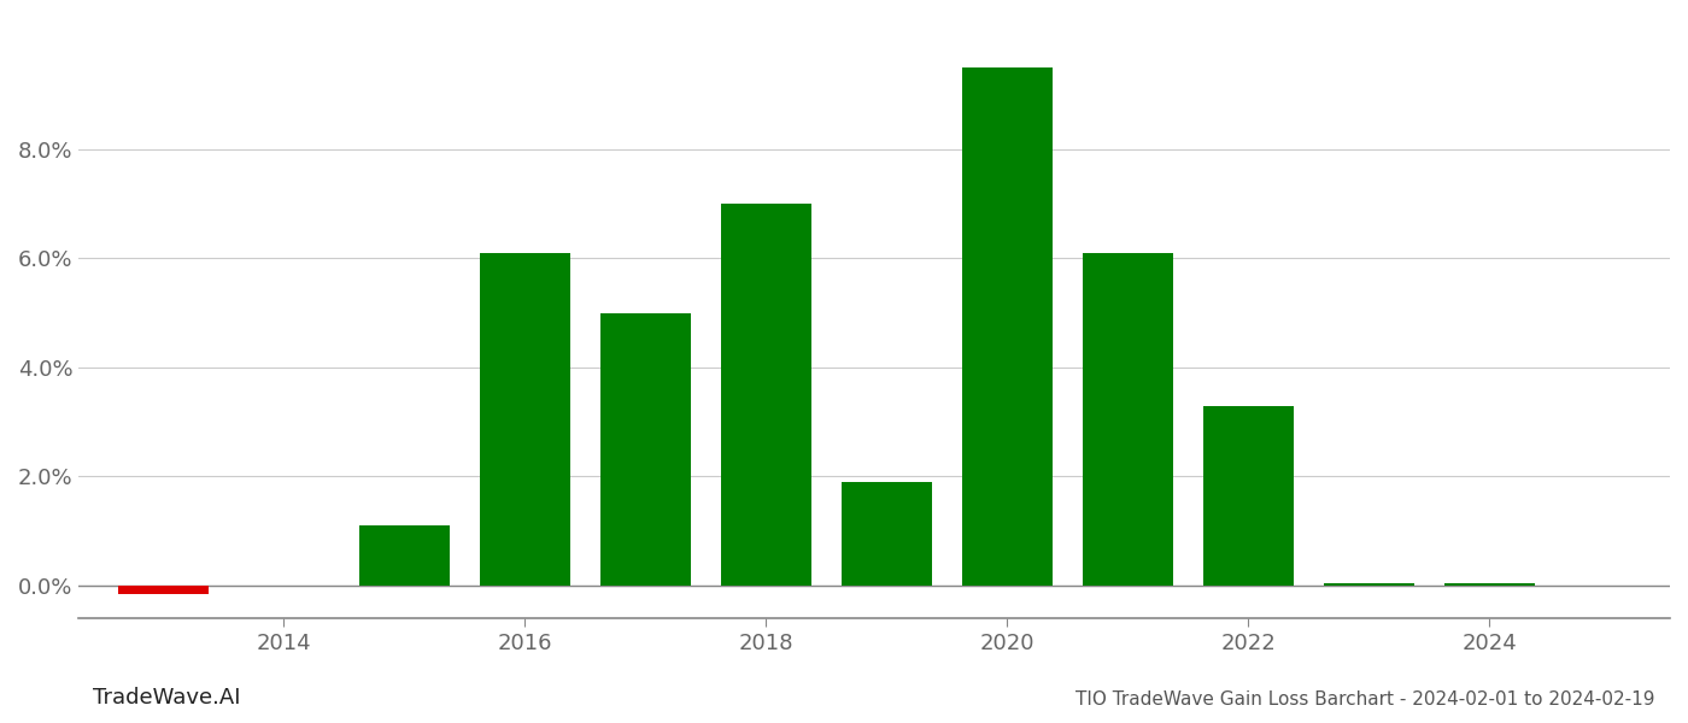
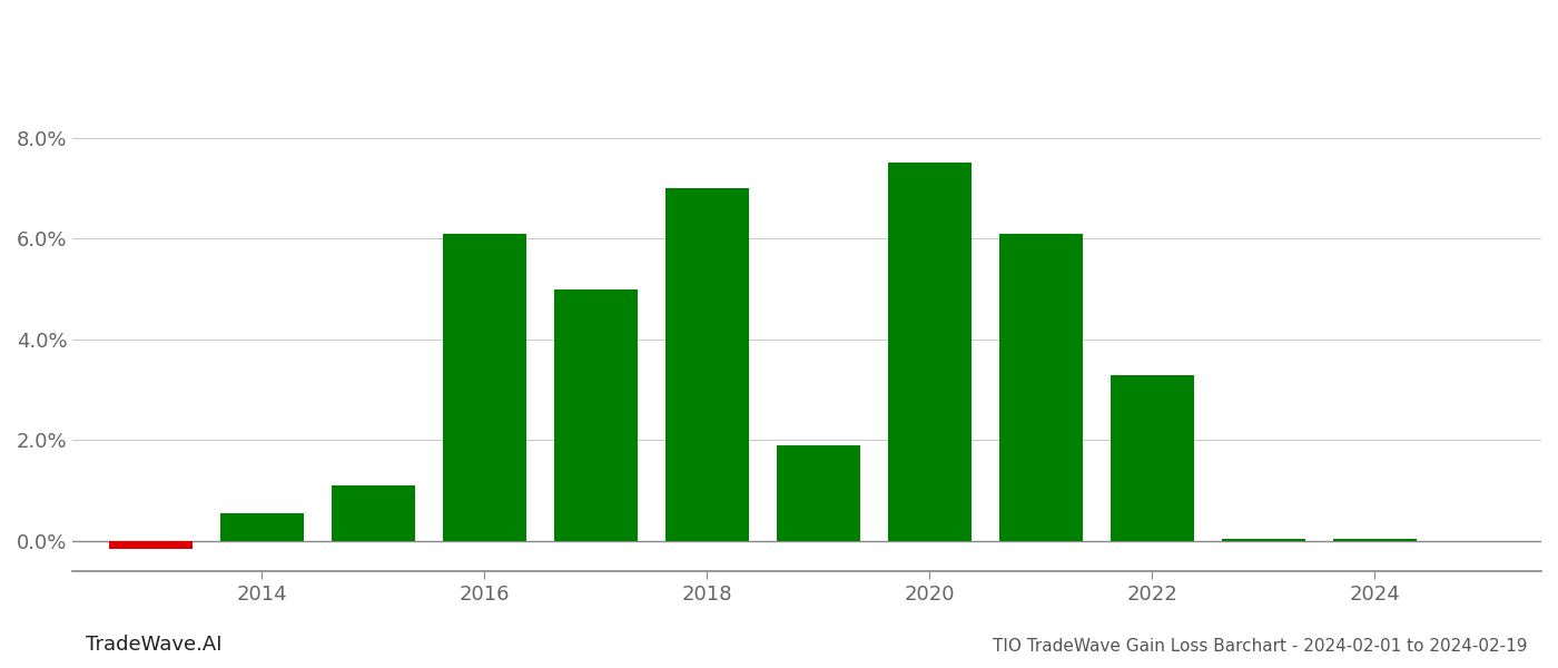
2014: 0.01% -> 0.55%
2020: 9.50% -> 7.50%
